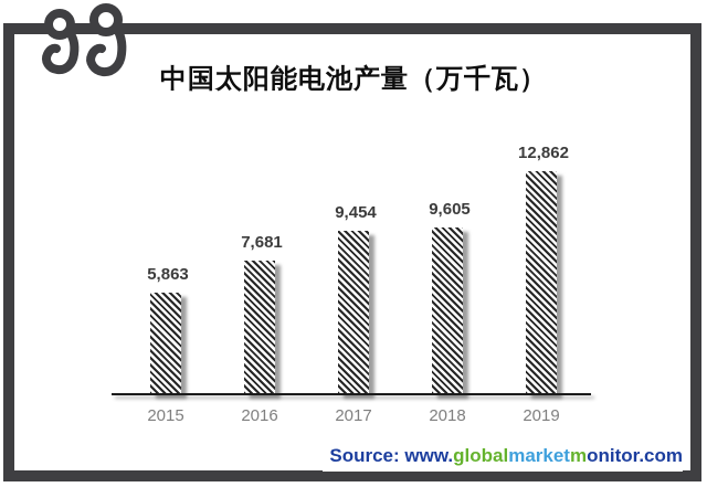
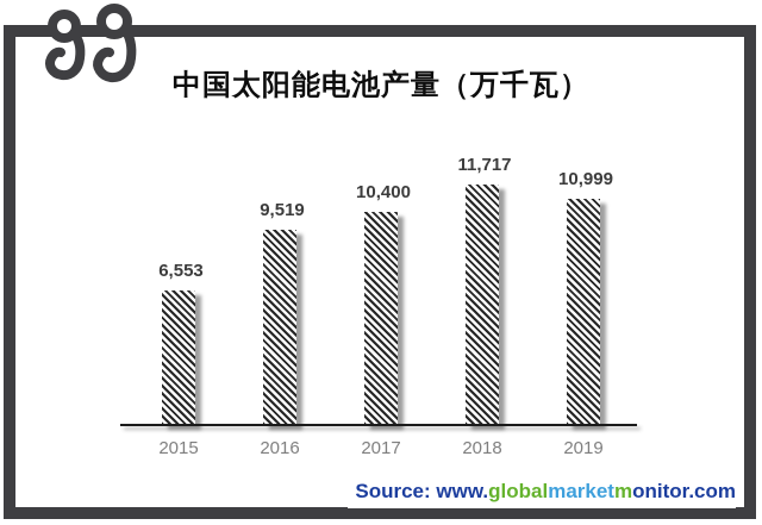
2015: 5,863 -> 6,553
2016: 7,681 -> 9,519
2017: 9,454 -> 10,400
2018: 9,605 -> 11,717
2019: 12,862 -> 10,999
